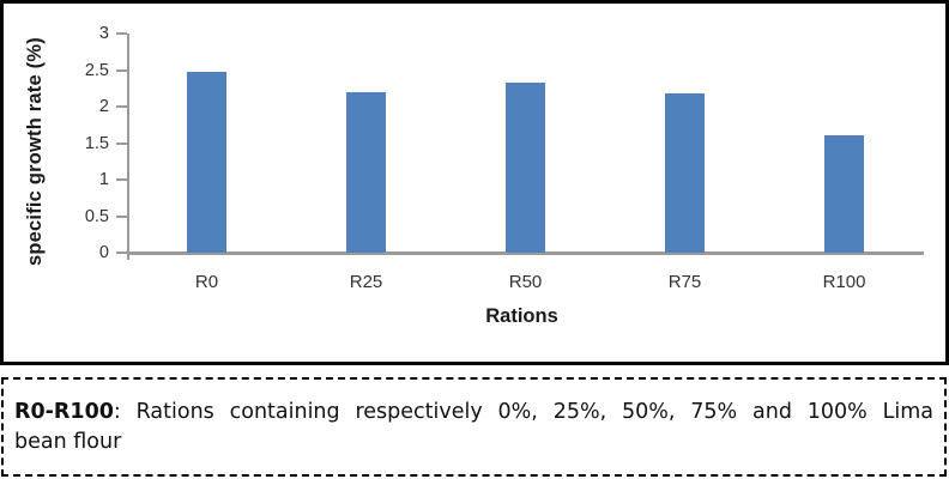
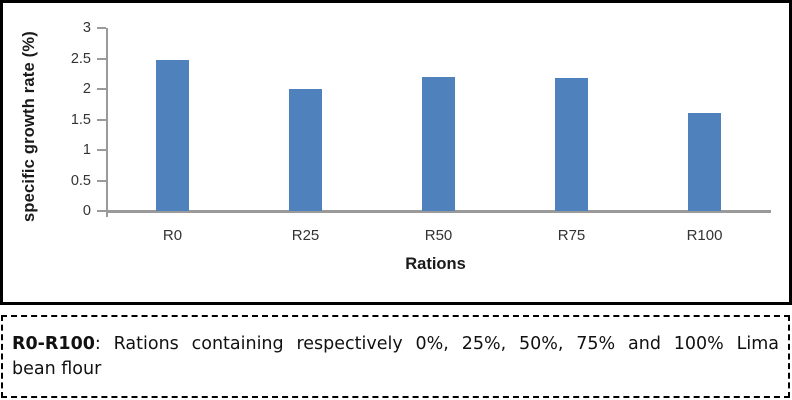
R25: 2.2 -> 2.0
R50: 2.3 -> 2.2
